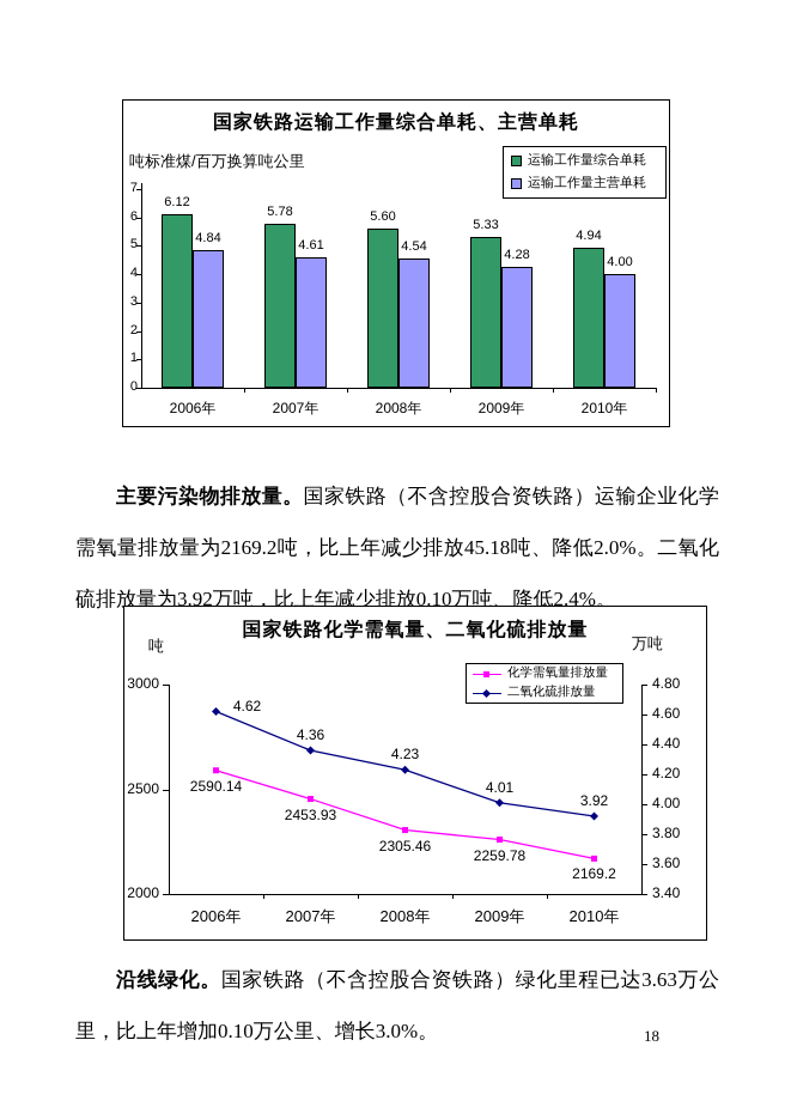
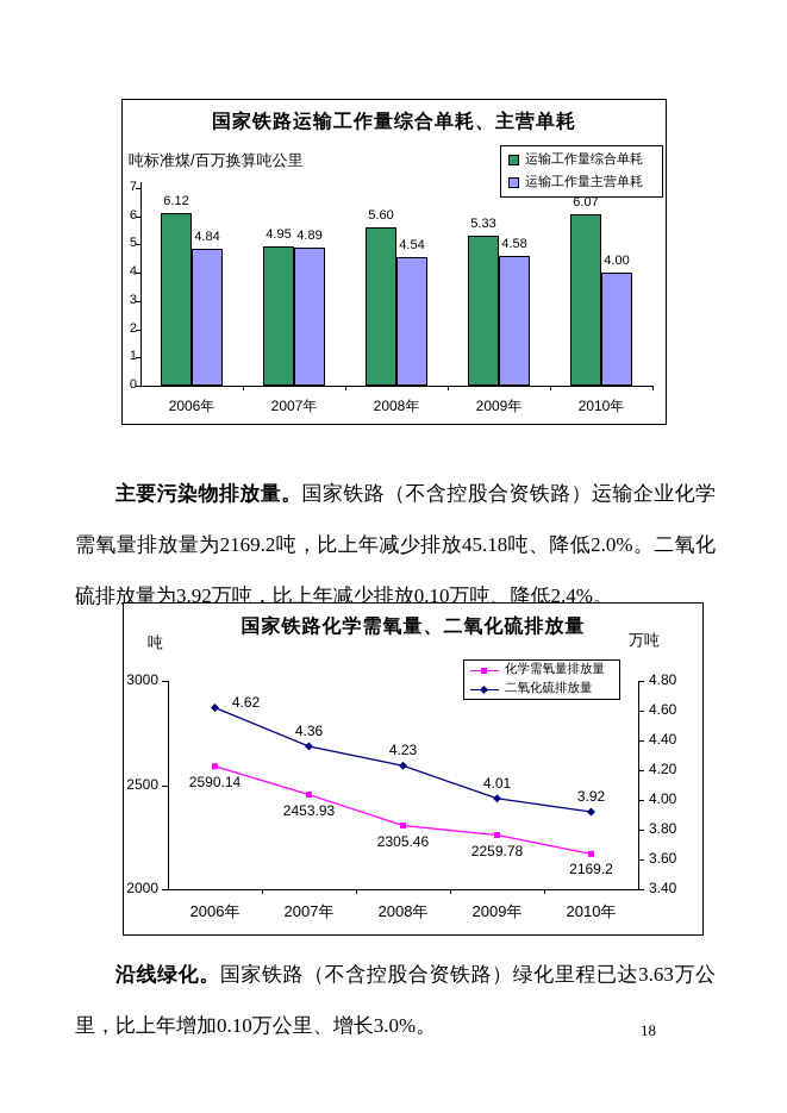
国家铁路运输工作量综合单耗、主营单耗/运输工作量综合单耗/2007年: 5.78 -> 4.95
国家铁路运输工作量综合单耗、主营单耗/运输工作量主营单耗/2007年: 4.61 -> 4.89
国家铁路运输工作量综合单耗、主营单耗/运输工作量主营单耗/2009年: 4.28 -> 4.58
国家铁路运输工作量综合单耗、主营单耗/运输工作量综合单耗/2010年: 4.94 -> 6.07
